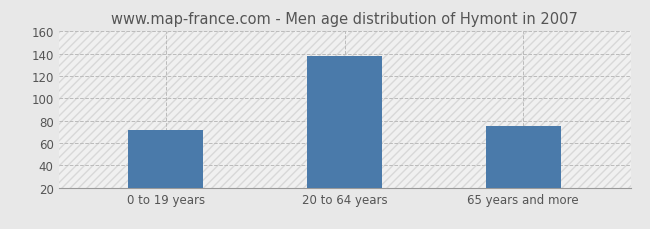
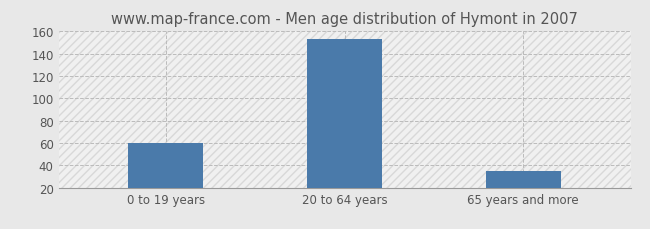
0 to 19 years: 72 -> 60
20 to 64 years: 138 -> 153
65 years and more: 75 -> 35
